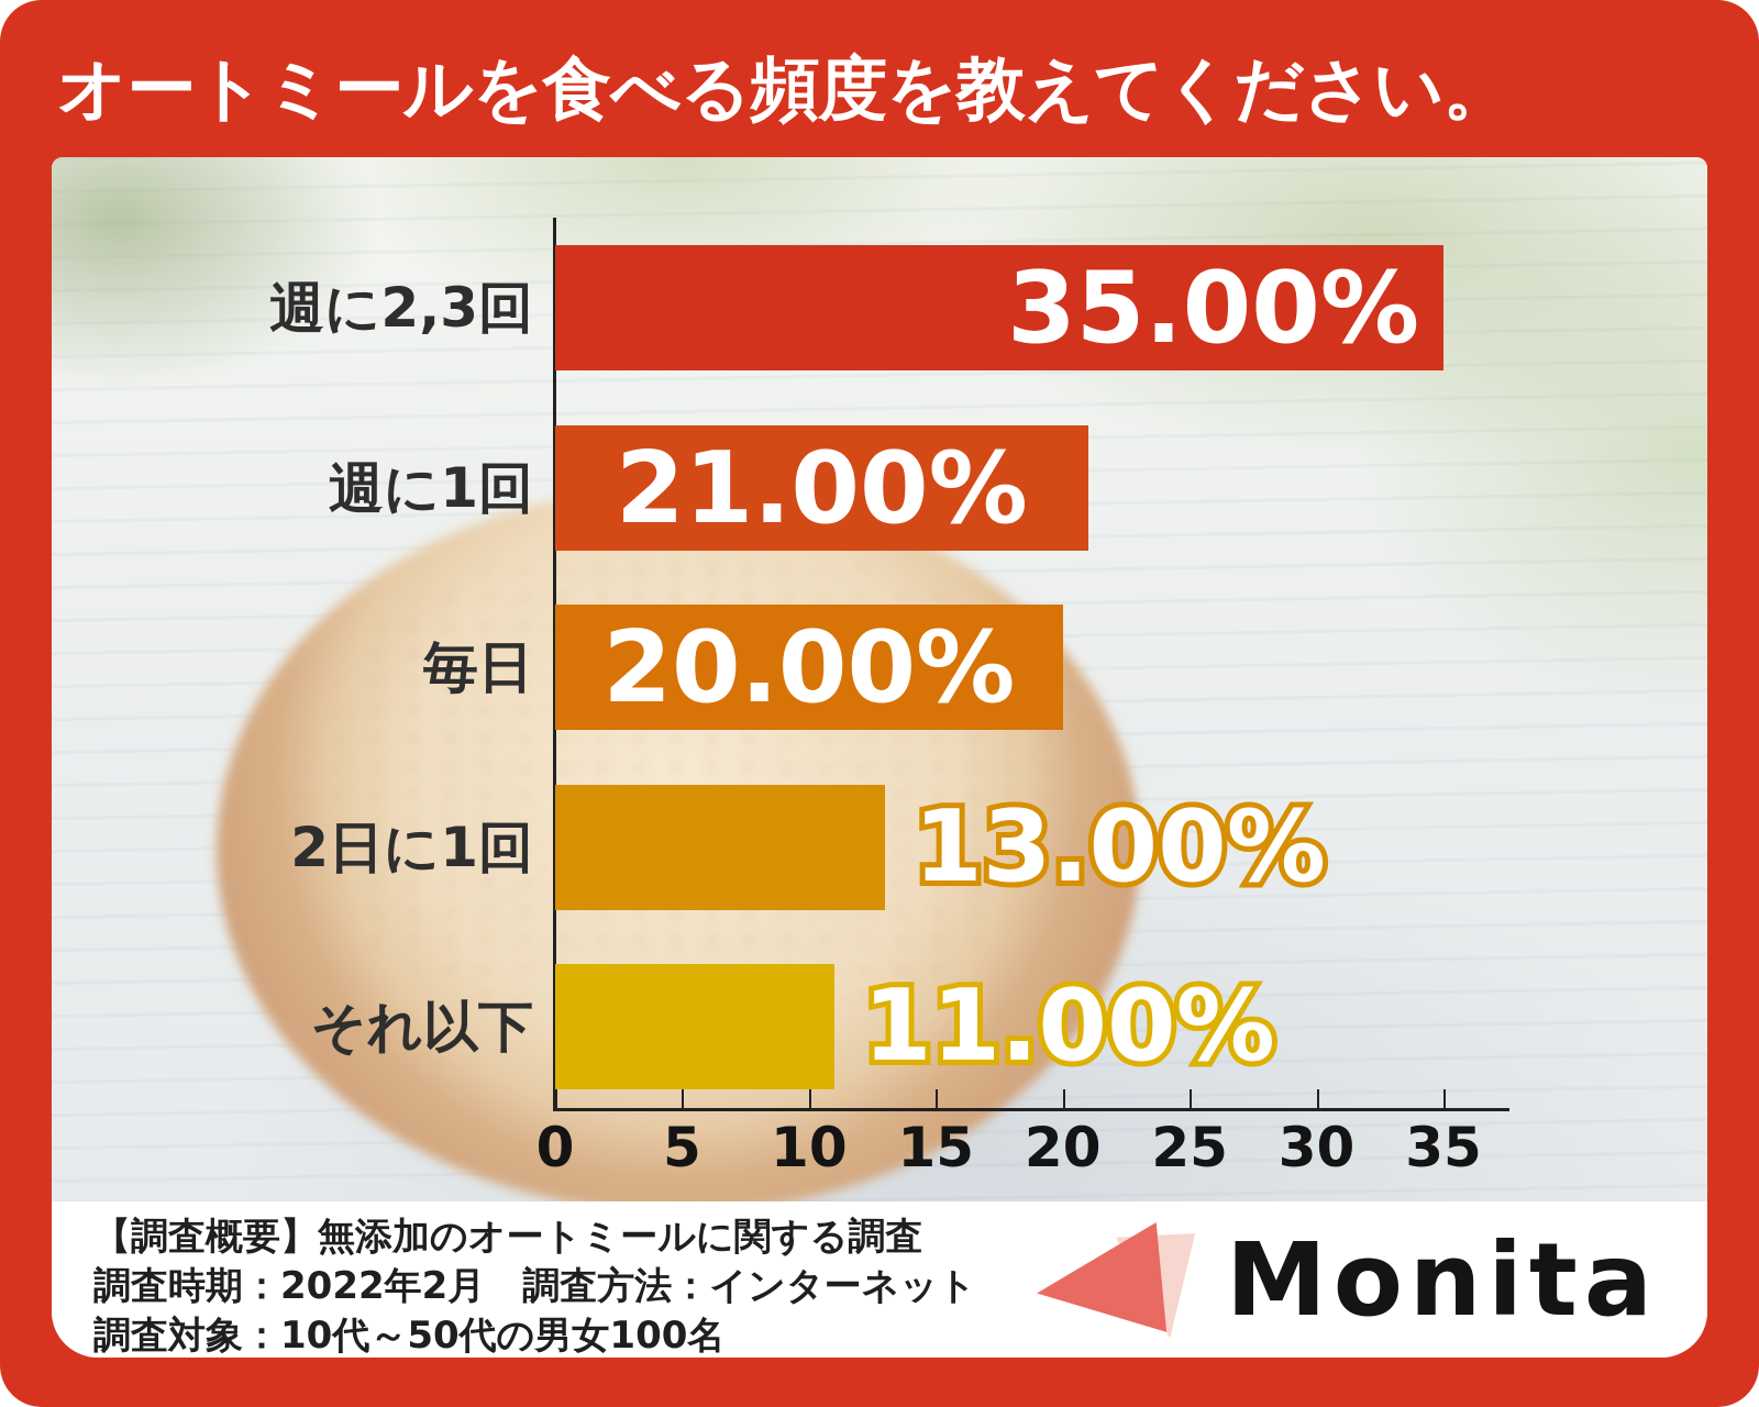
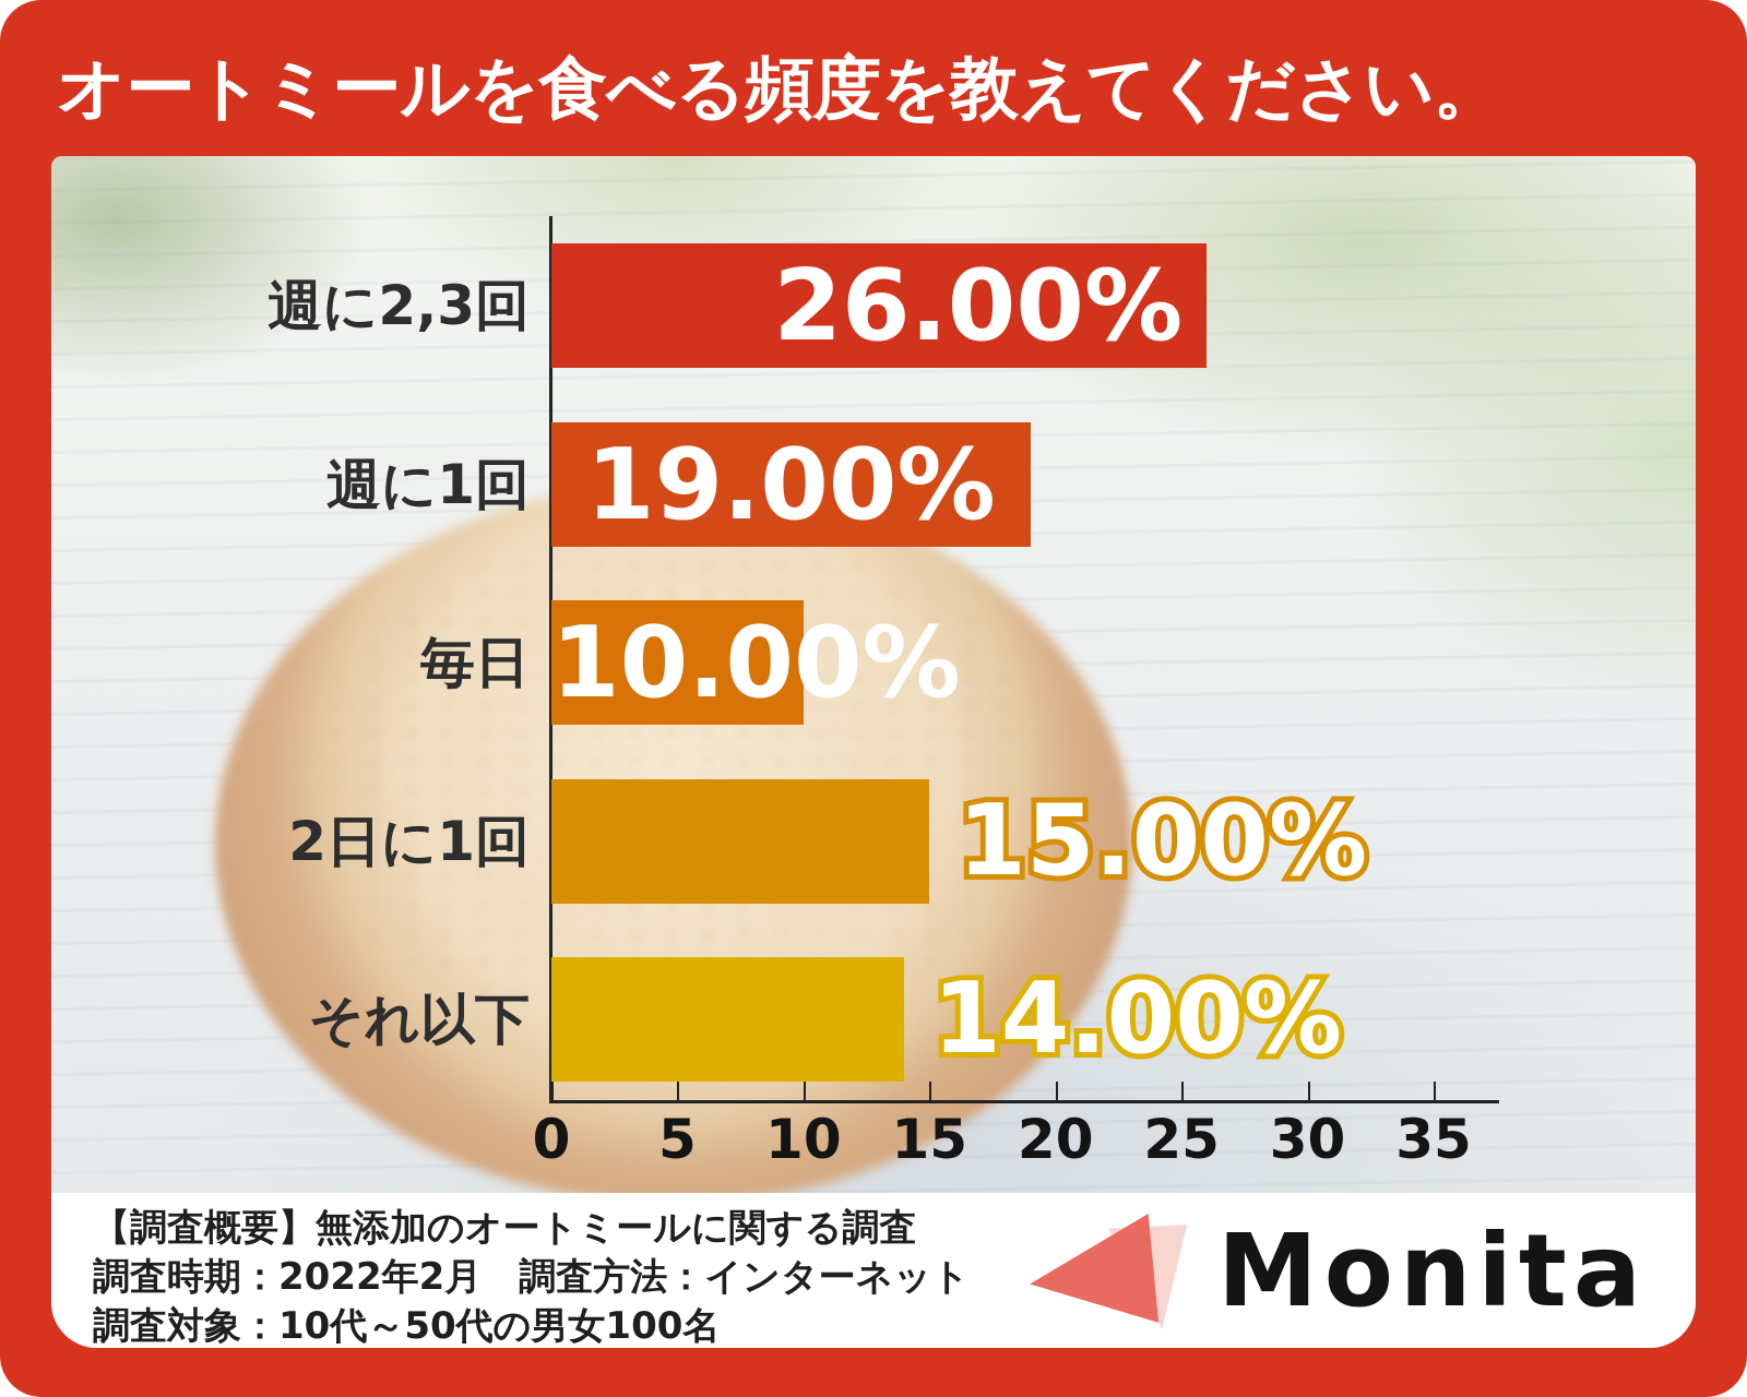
週に2,3回: 35.00% -> 26.00%
週に1回: 21.00% -> 19.00%
毎日: 20.00% -> 10.00%
2日に1回: 13.00% -> 15.00%
それ以下: 11.00% -> 14.00%
